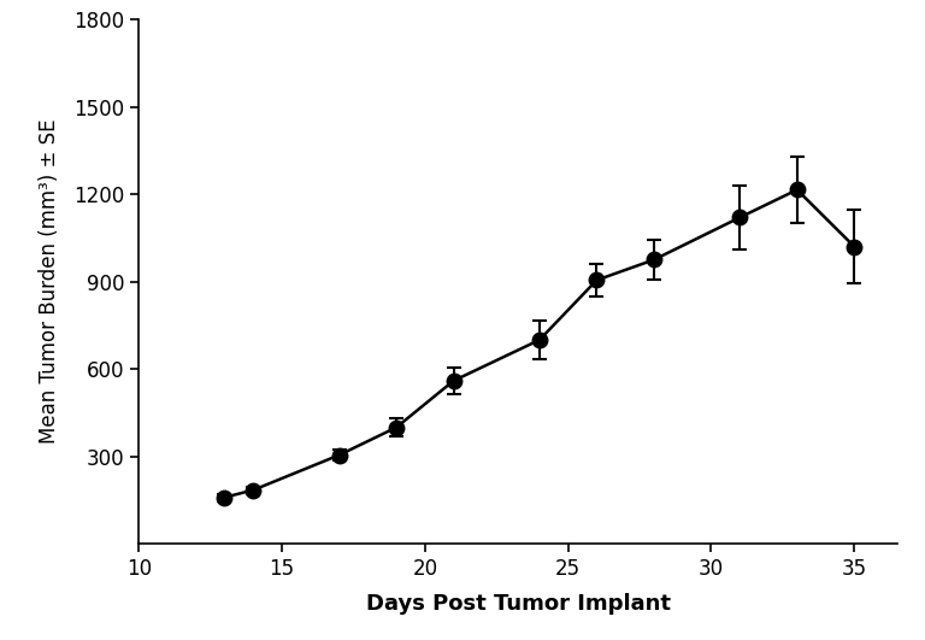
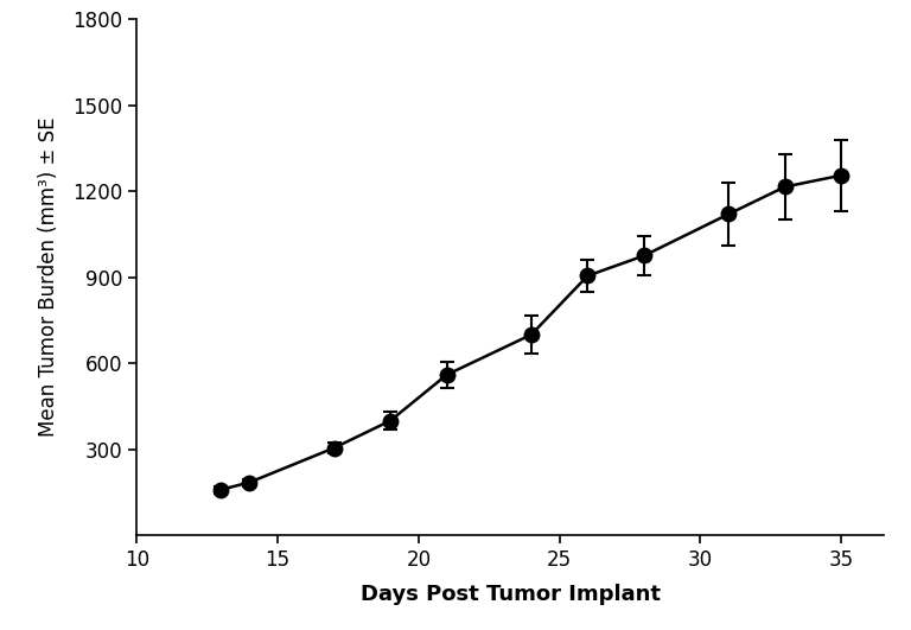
35: 1020 -> 1255
